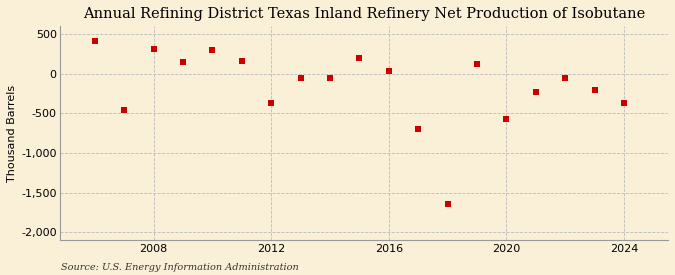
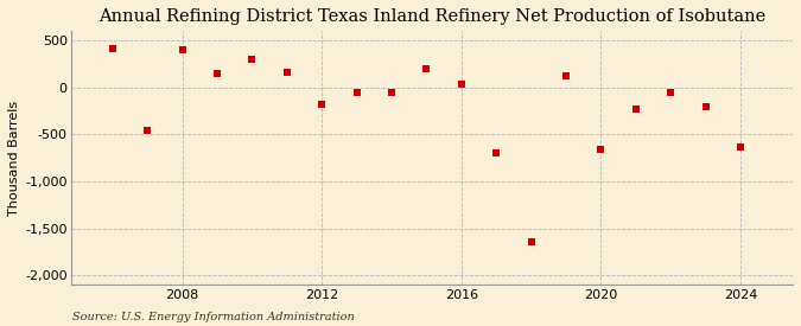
2008: 310 -> 400
2012: -370 -> -180
2020: -570 -> -660
2024: -370 -> -640
